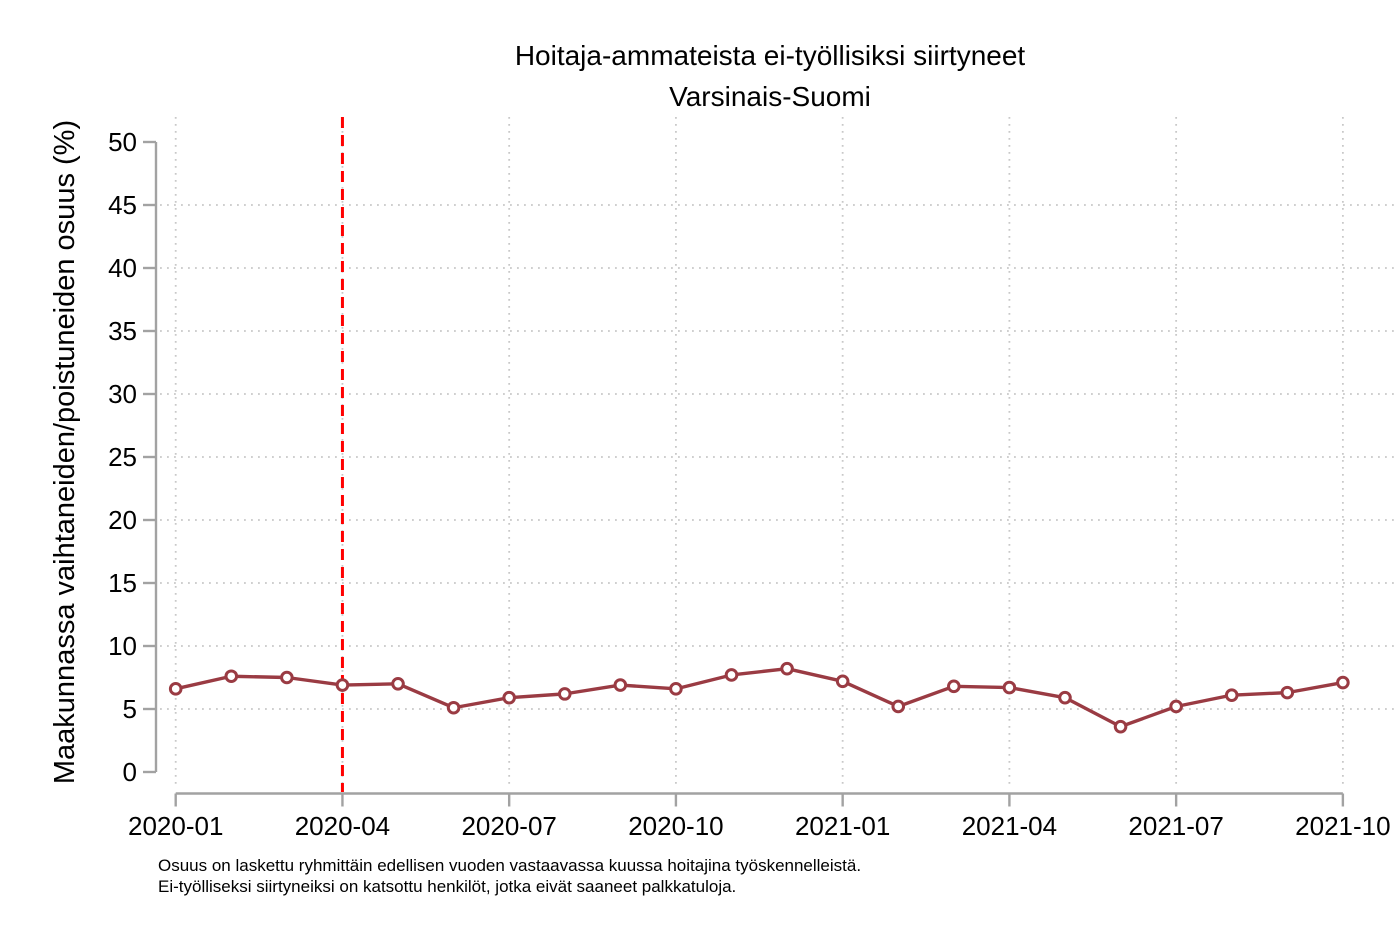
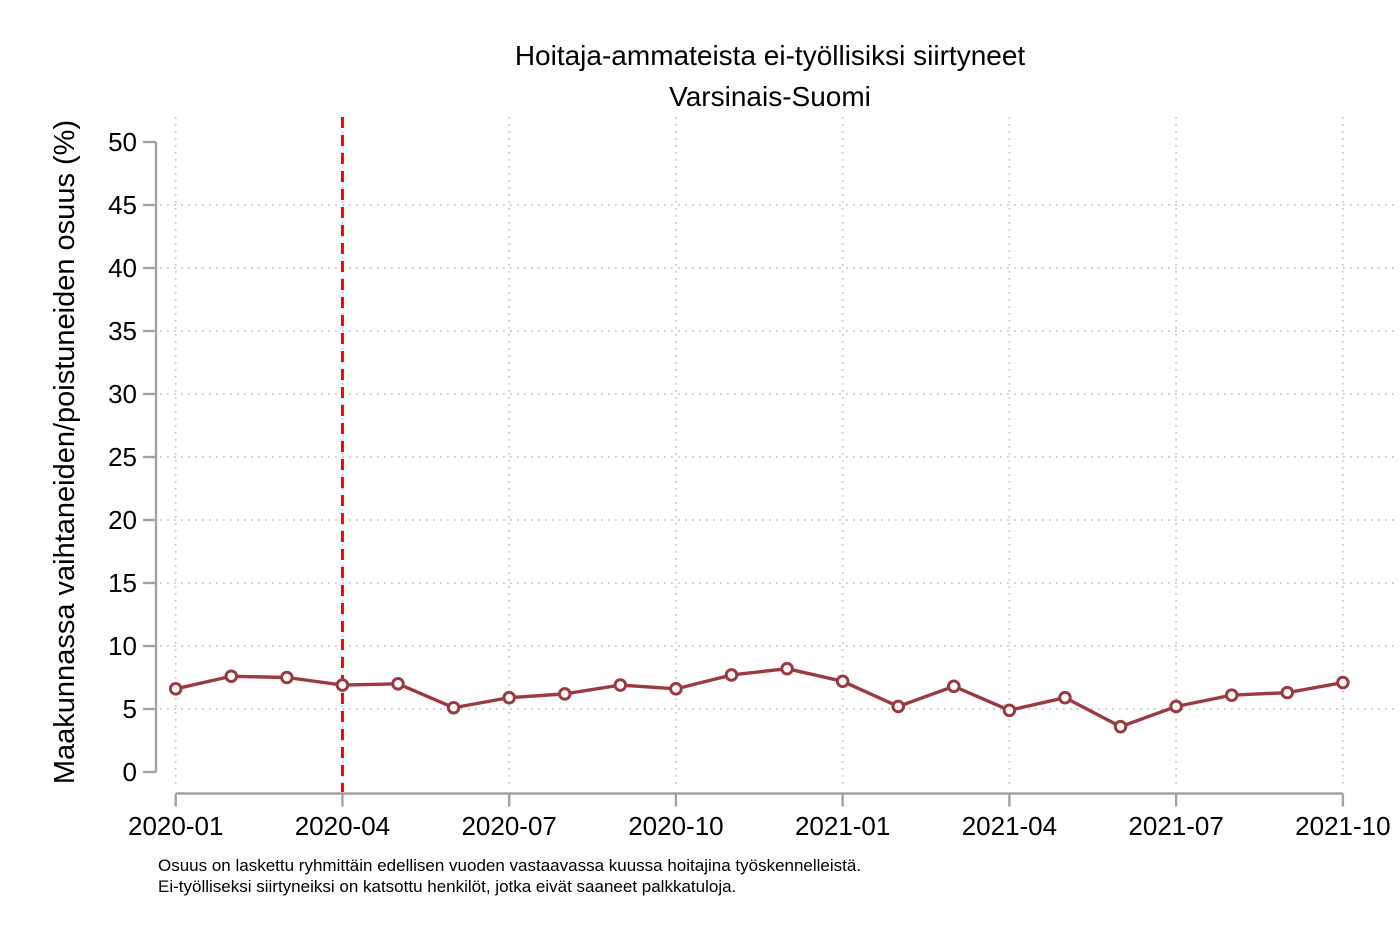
2021-04: 6.7 -> 4.9
